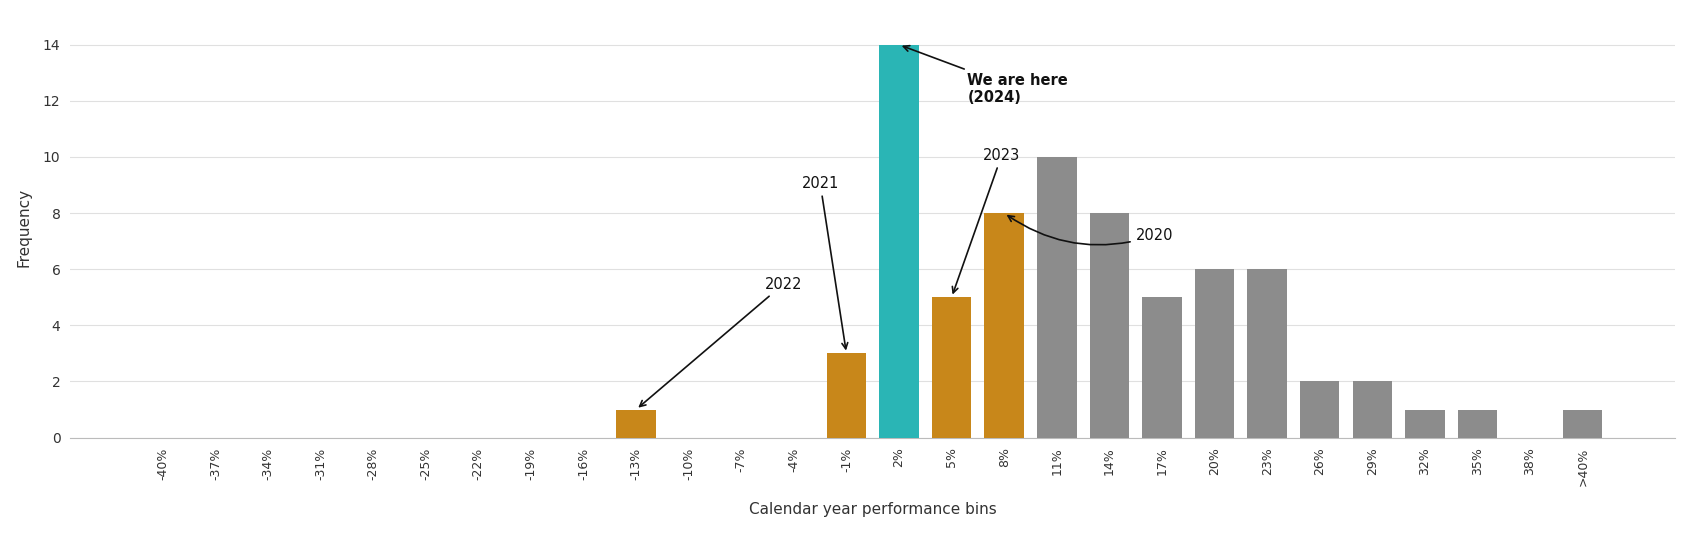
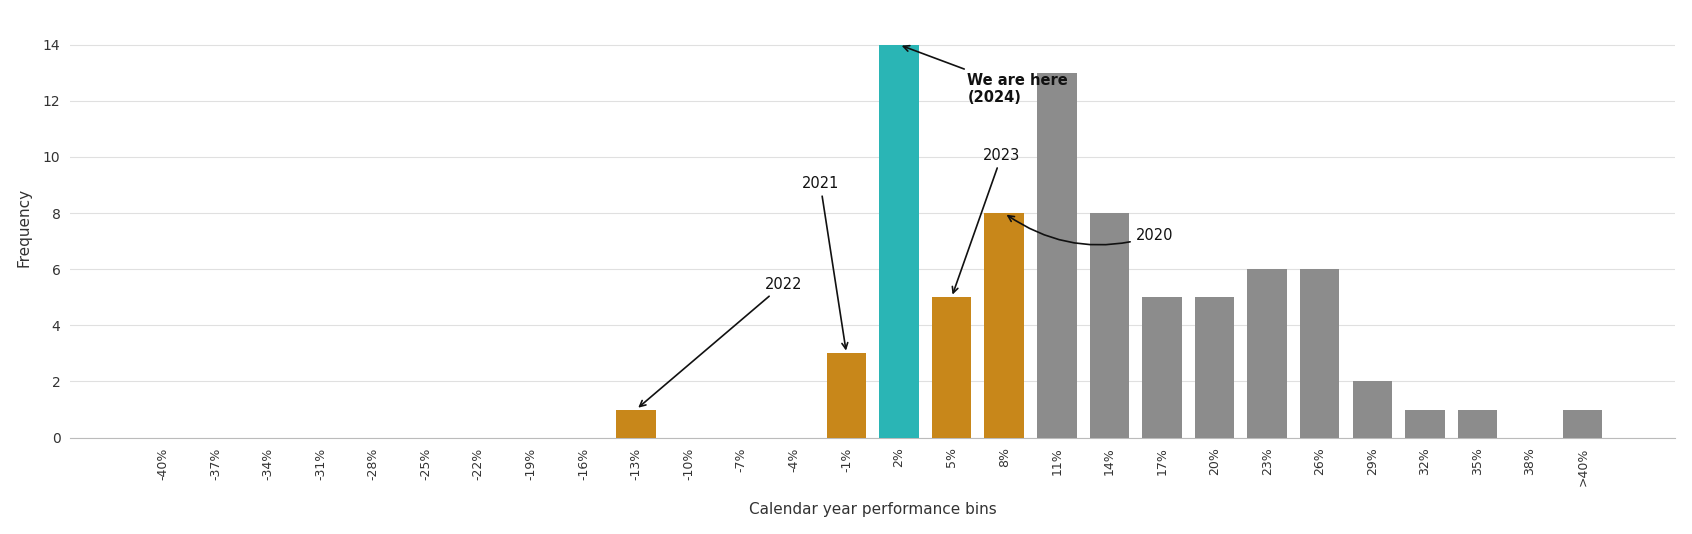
11%: 10 -> 13
20%: 6 -> 5
26%: 2 -> 6
